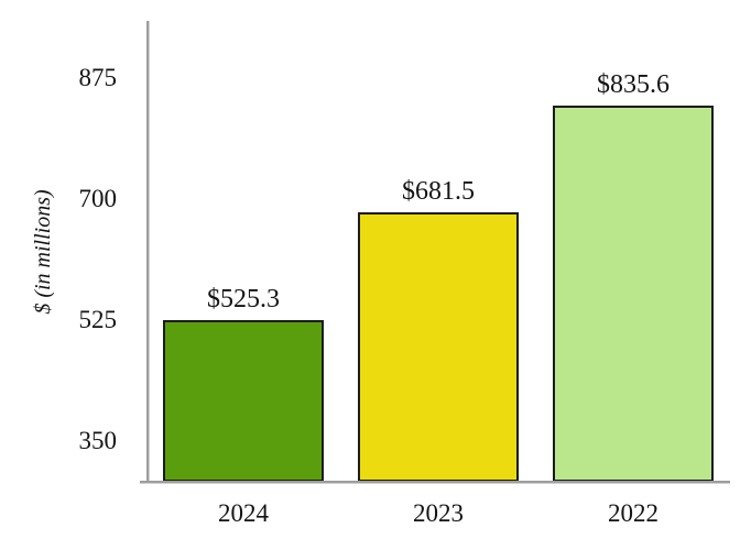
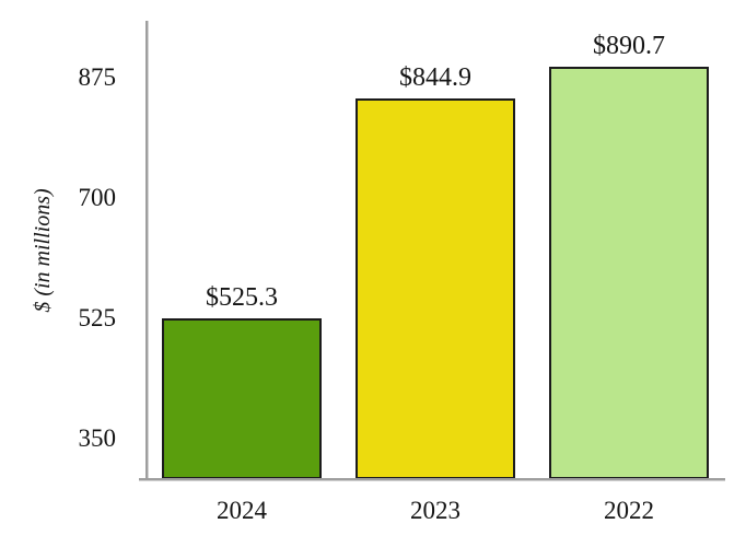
2023: $681.5 -> $844.9
2022: $835.6 -> $890.7
